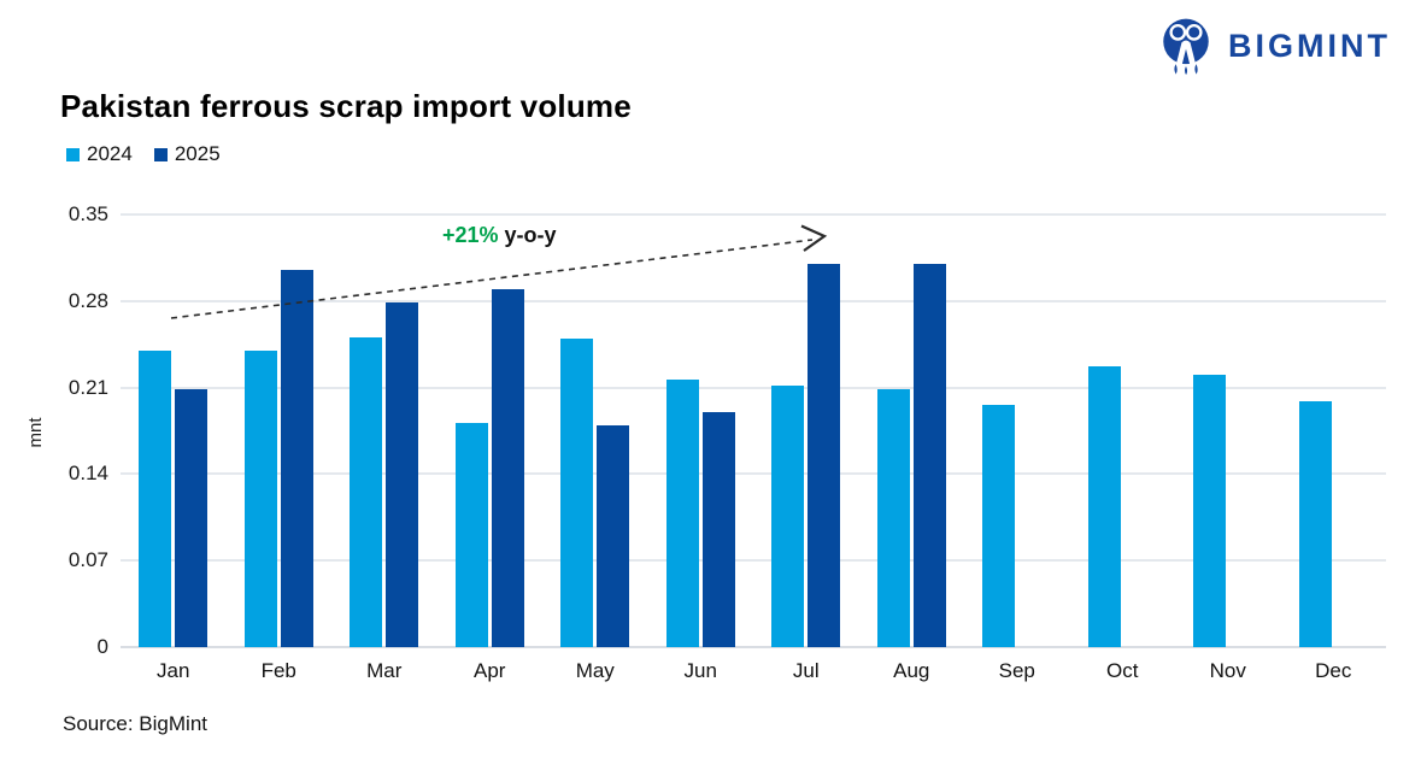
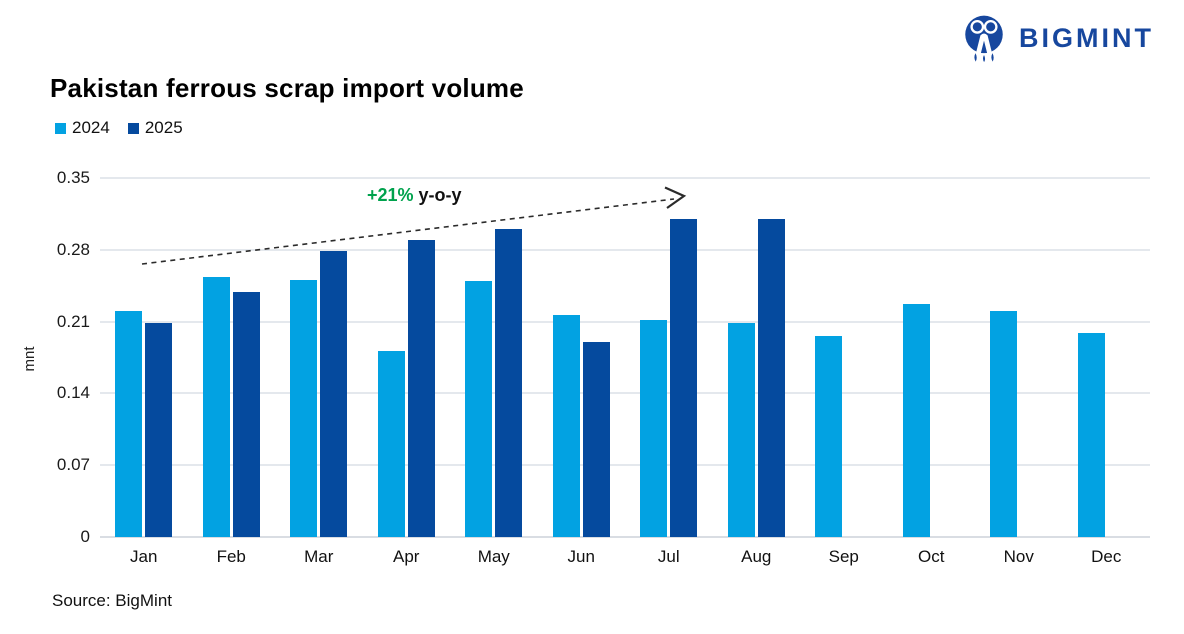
2024/Jan: 0.240 -> 0.220
2024/Feb: 0.240 -> 0.253
2025/Feb: 0.305 -> 0.239
2025/May: 0.179 -> 0.300
